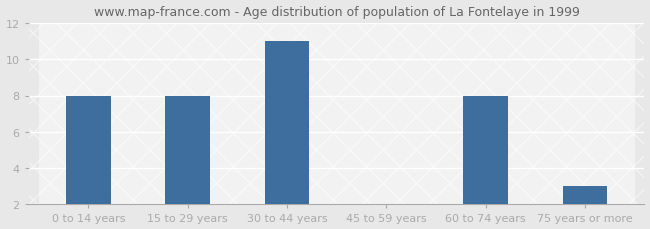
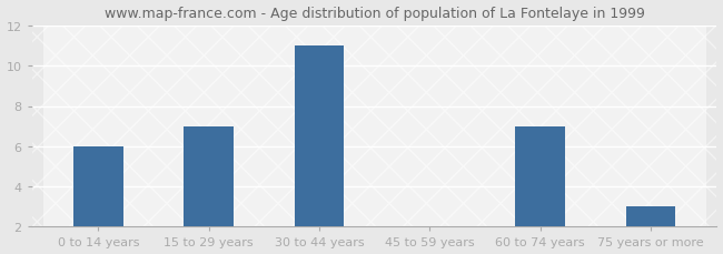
0 to 14 years: 8 -> 6
15 to 29 years: 8 -> 7
60 to 74 years: 8 -> 7
